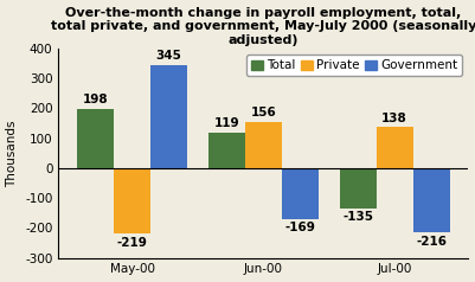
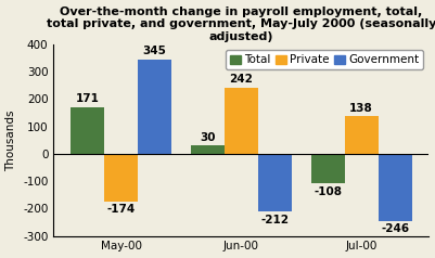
Total/May-00: 198 -> 171
Private/May-00: -219 -> -174
Total/Jun-00: 119 -> 30
Private/Jun-00: 156 -> 242
Government/Jun-00: -169 -> -212
Total/Jul-00: -135 -> -108
Government/Jul-00: -216 -> -246
